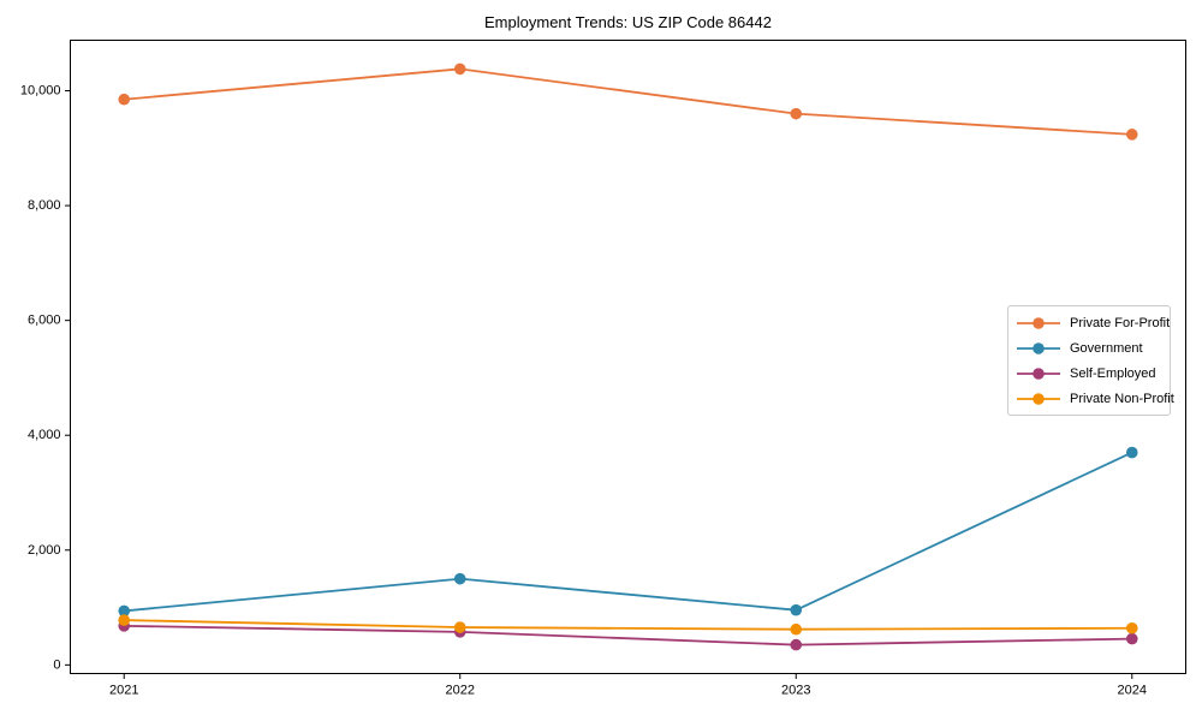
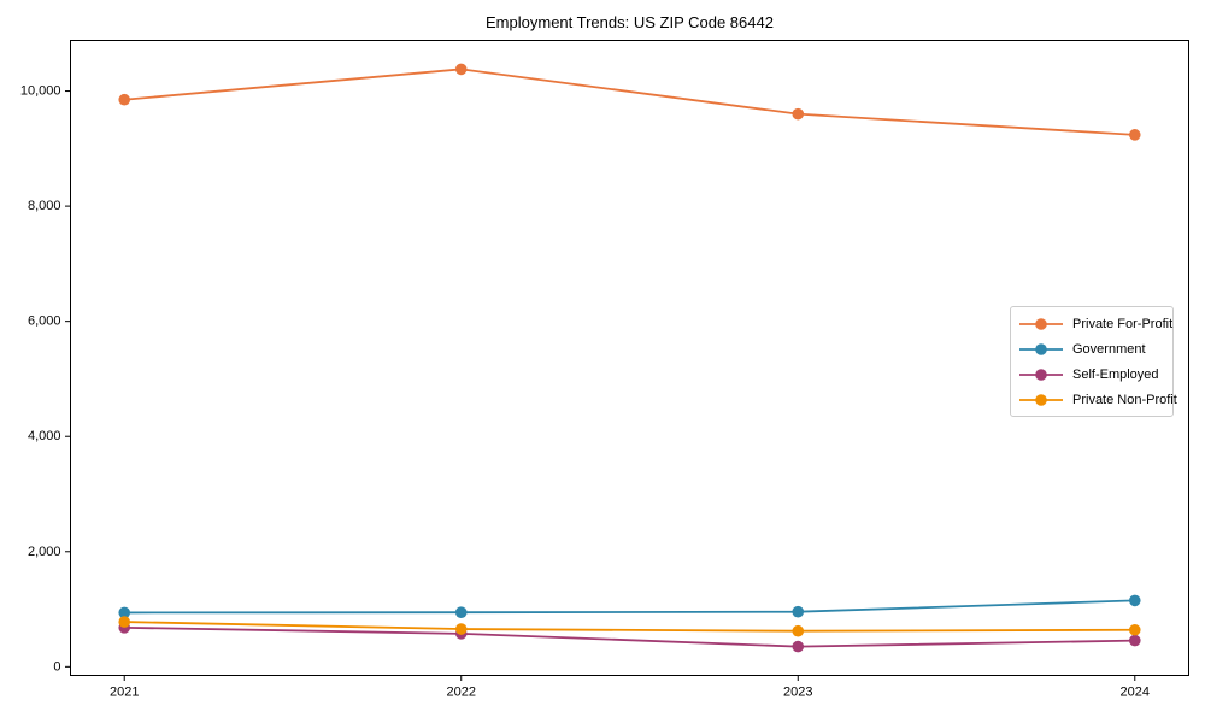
Government/2022: 1500 -> 900
Government/2024: 3700 -> 1200
